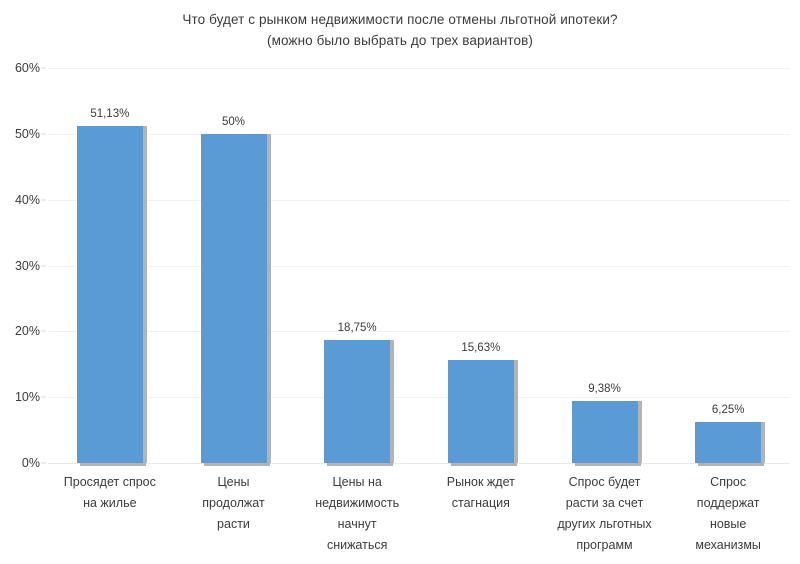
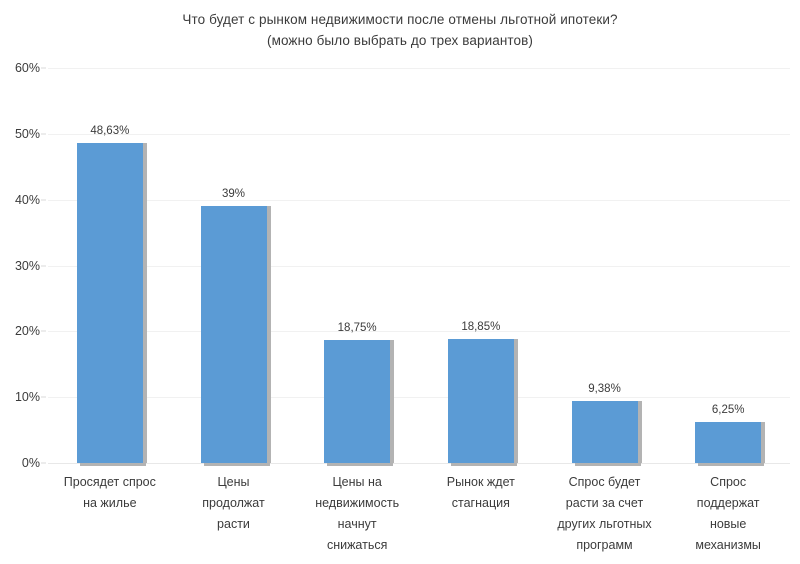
Просядет спрос на жилье: 51,13% -> 48,63%
Цены продолжат расти: 50% -> 39%
Рынок ждет стагнация: 15,63% -> 18,85%
